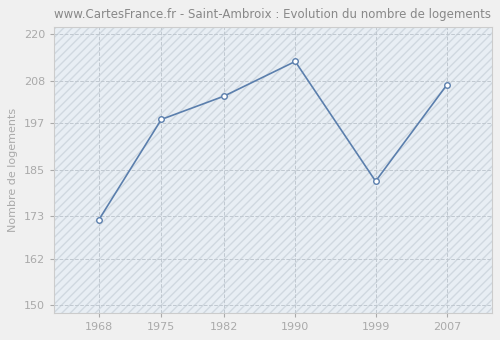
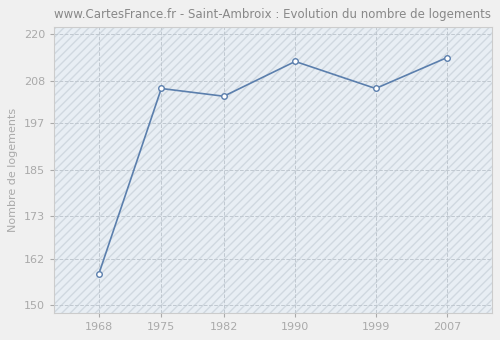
1968: 172 -> 158
1975: 198 -> 206
1999: 182 -> 206
2007: 207 -> 214
